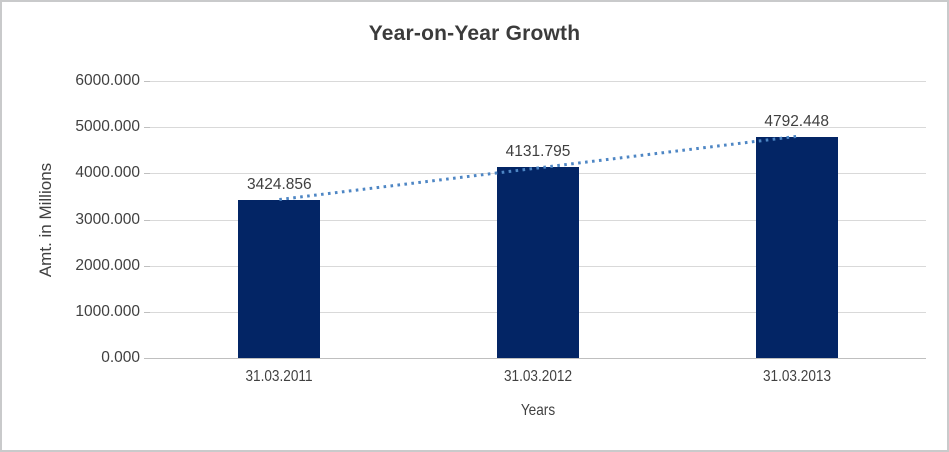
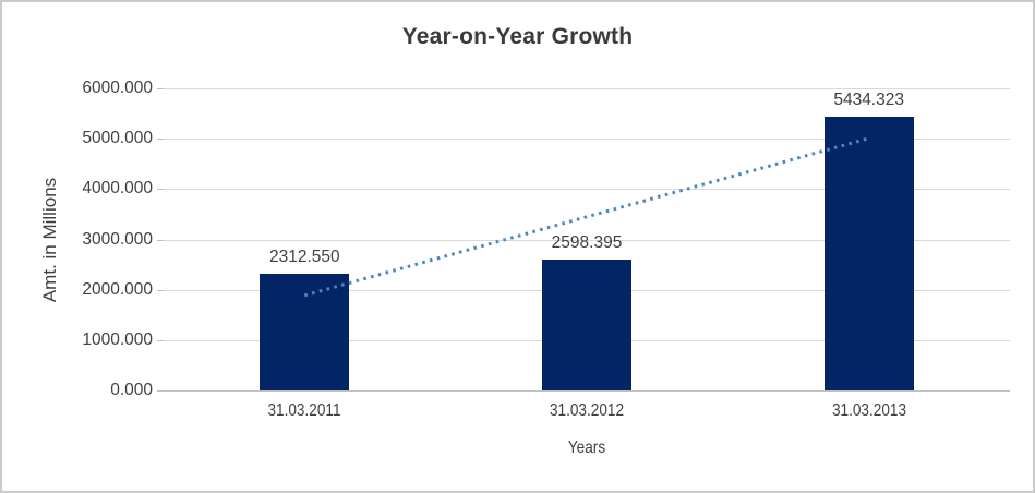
31.03.2011: 3424.856 -> 2312.550
31.03.2012: 4131.795 -> 2598.395
31.03.2013: 4792.448 -> 5434.323
